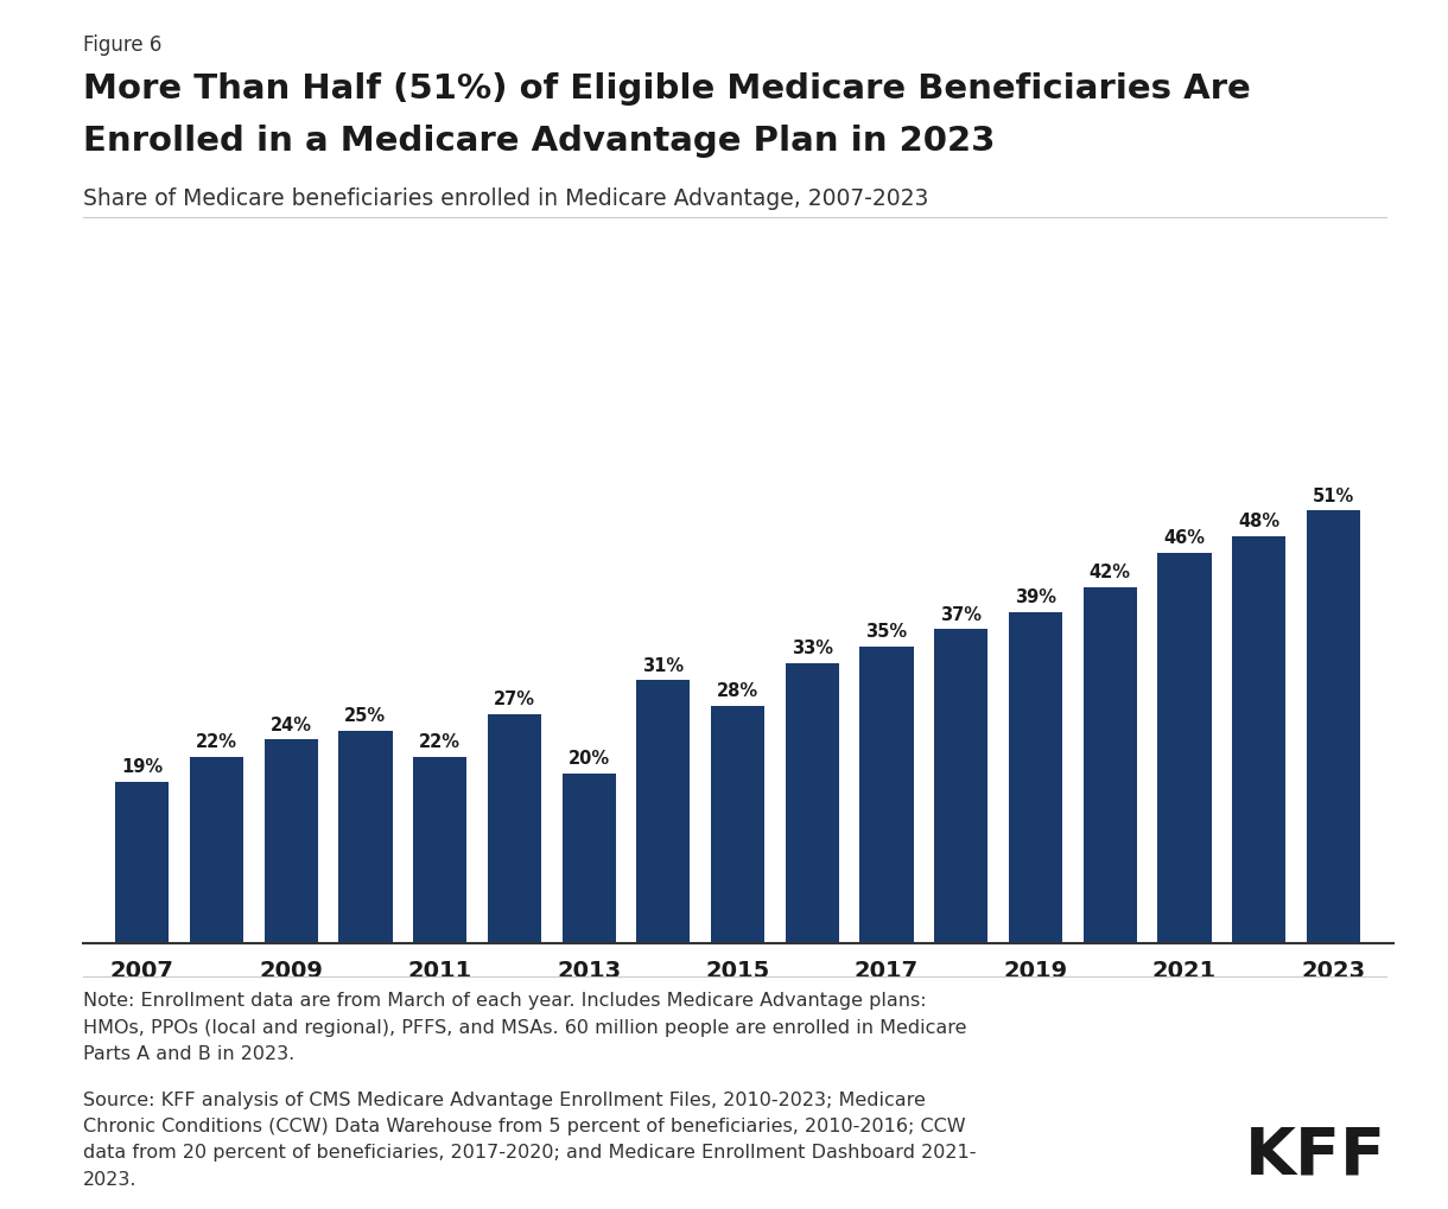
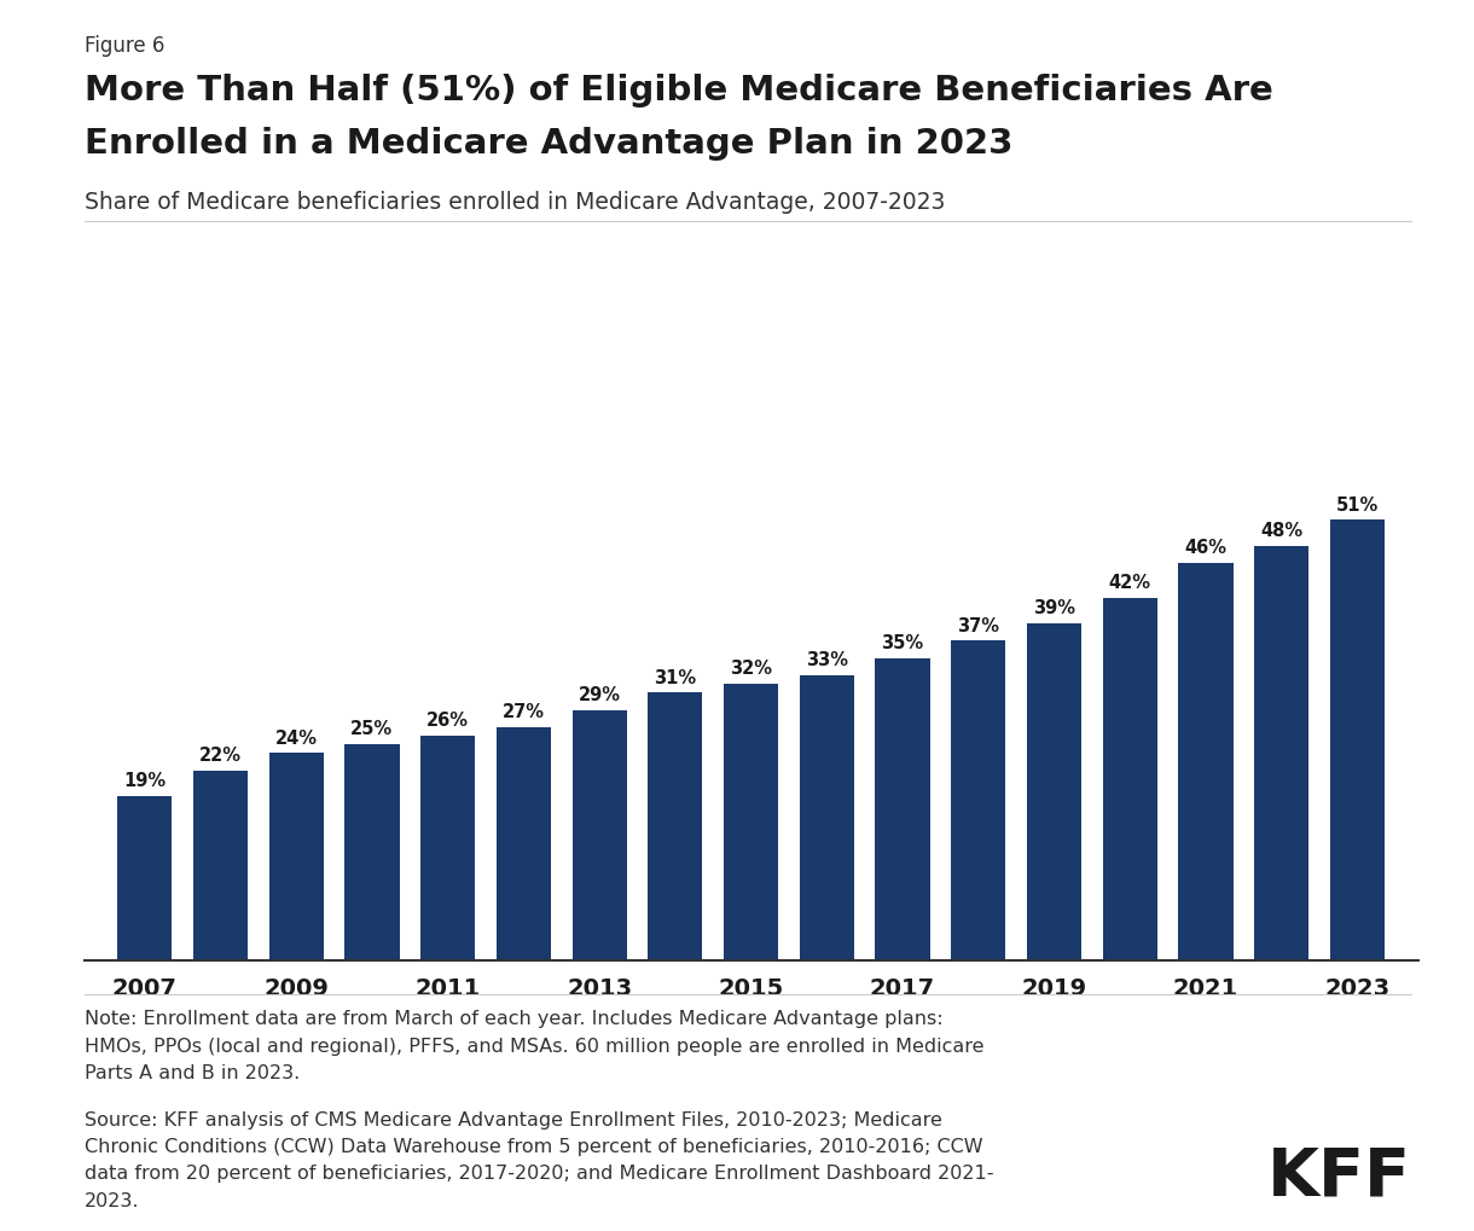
2011: 22% -> 26%
2013: 20% -> 29%
2015: 28% -> 32%
